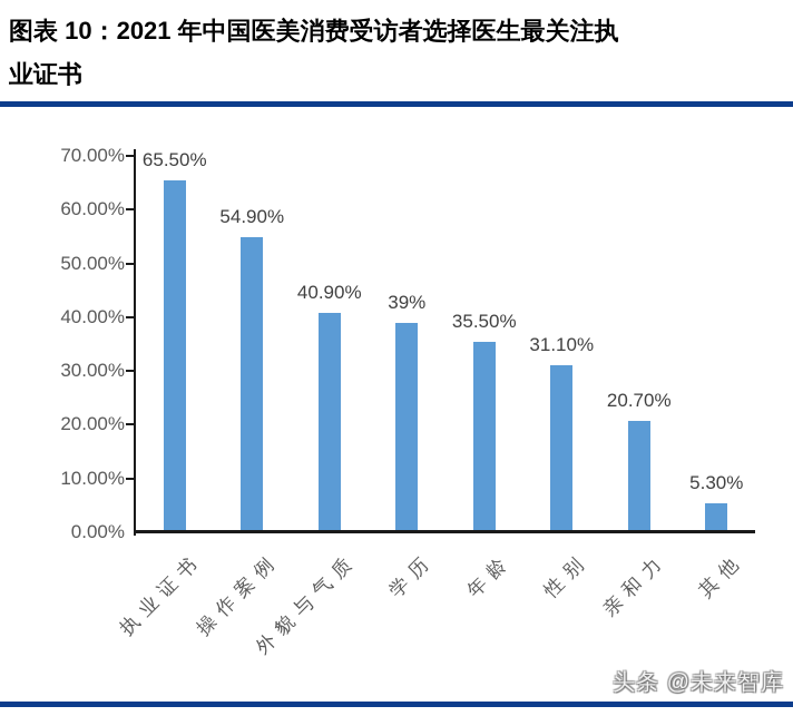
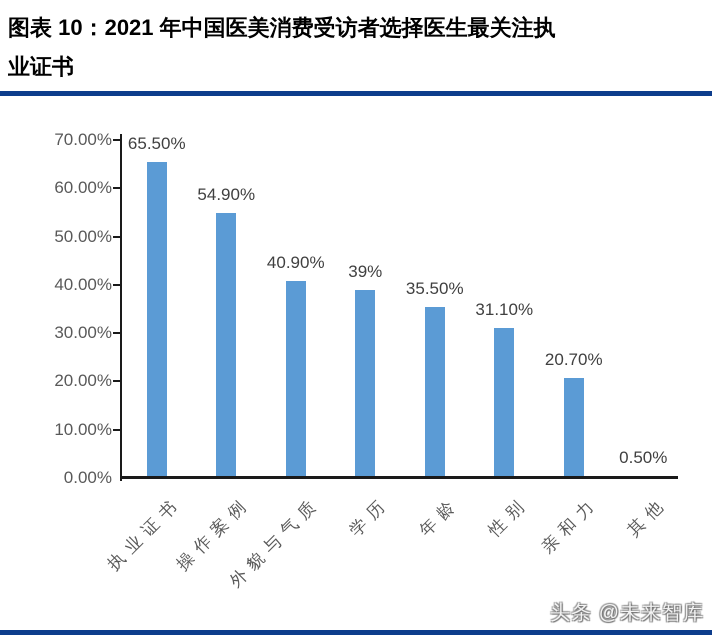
其他: 5.30% -> 0.50%
